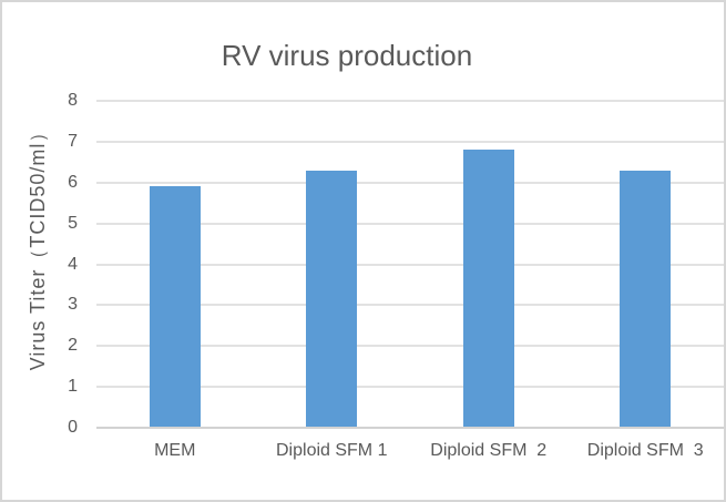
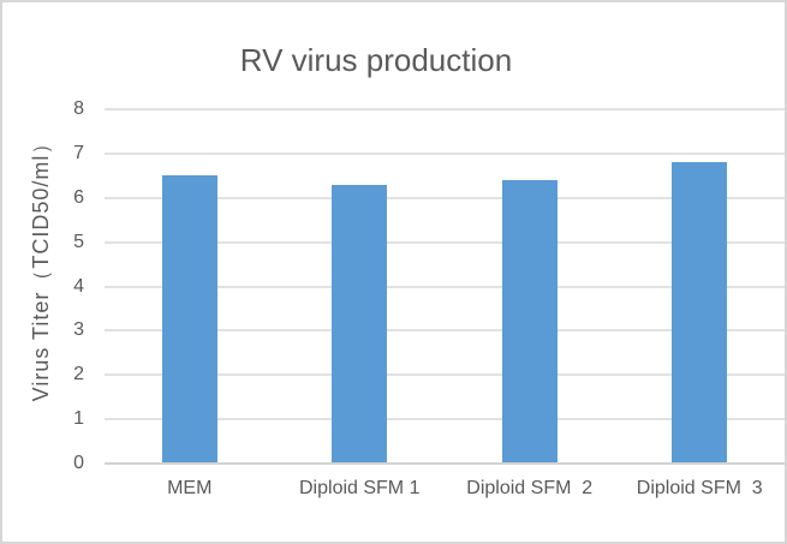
MEM: 5.9 -> 6.5
Diploid SFM 2: 6.8 -> 6.4
Diploid SFM 3: 6.3 -> 6.8
